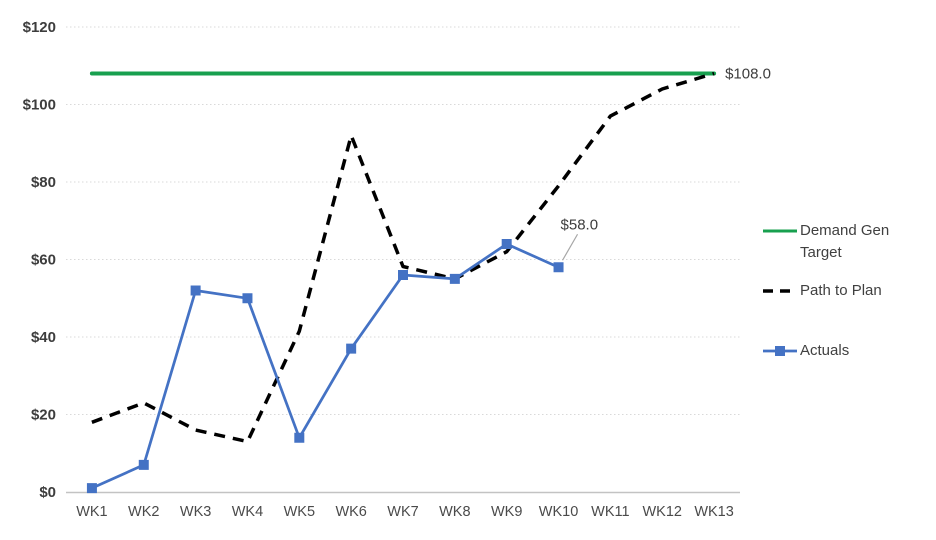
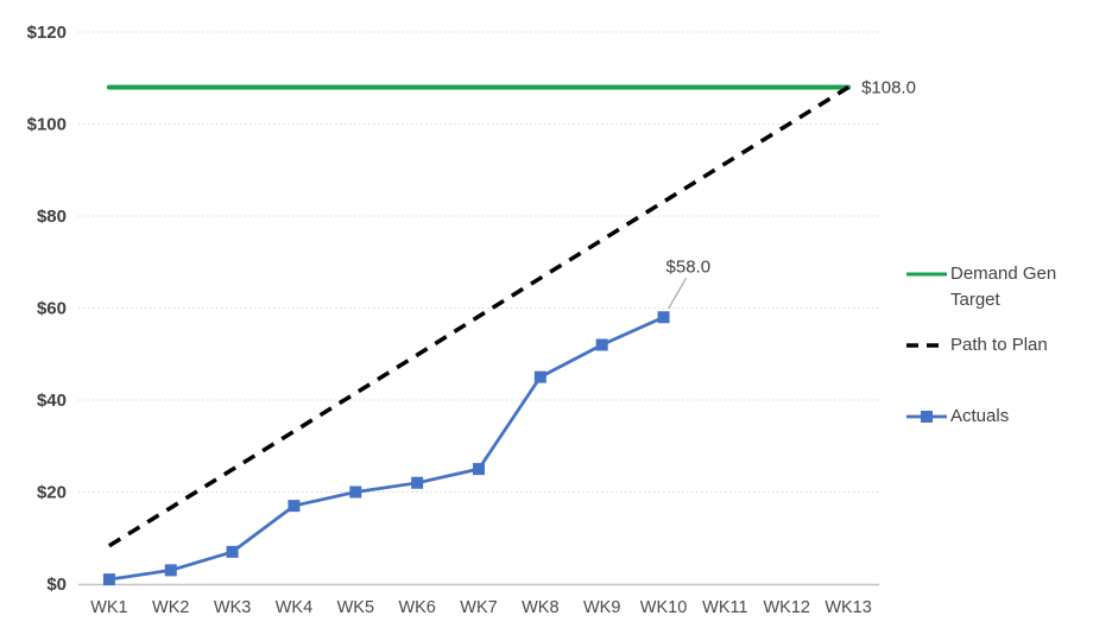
Path to Plan/WK1: $18 -> $8
Path to Plan/WK2: $23 -> $17
Actuals/WK2: $7 -> $3
Path to Plan/WK3: $16 -> $25
Actuals/WK3: $52 -> $7
Path to Plan/WK4: $13 -> $33
Actuals/WK4: $50 -> $17
Actuals/WK5: $14 -> $20
Path to Plan/WK6: $92 -> $50
Actuals/WK6: $37 -> $22
Actuals/WK7: $56 -> $25
Path to Plan/WK8: $55 -> $66
Actuals/WK8: $55 -> $45
Path to Plan/WK9: $62 -> $75
Actuals/WK9: $64 -> $52
Path to Plan/WK10: $79 -> $83
Path to Plan/WK11: $97 -> $91
Path to Plan/WK12: $104 -> $100
